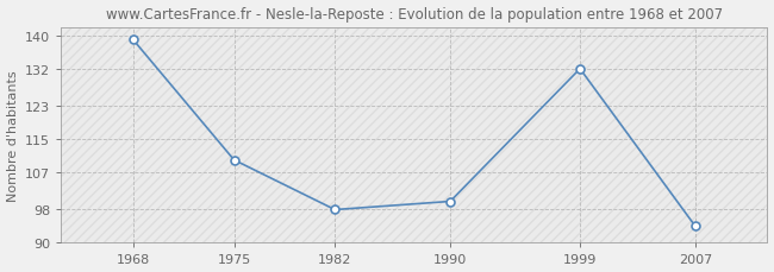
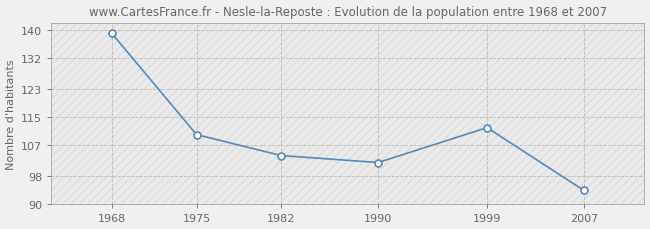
1982: 98 -> 104
1990: 100 -> 102
1999: 132 -> 112
